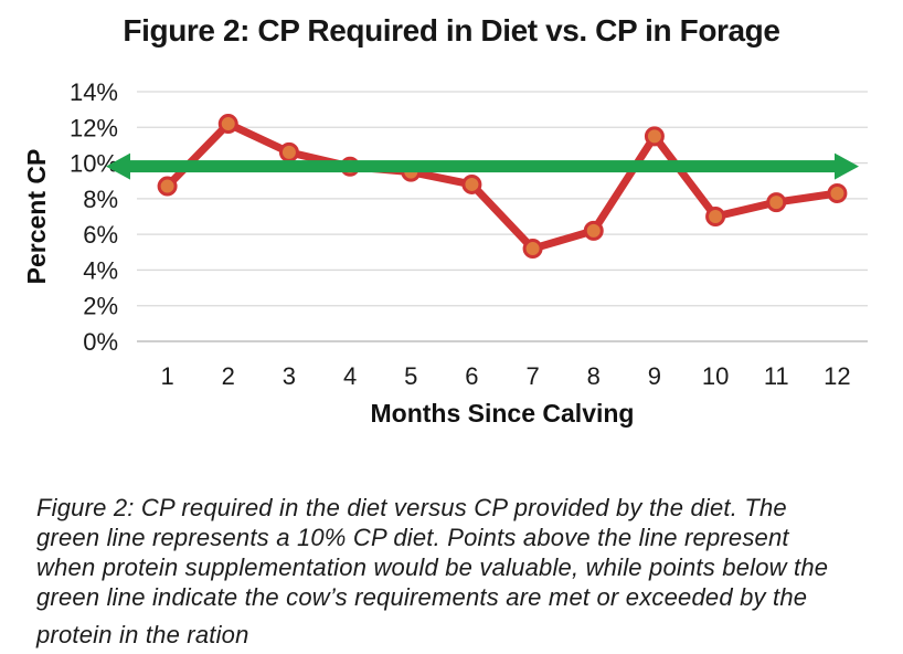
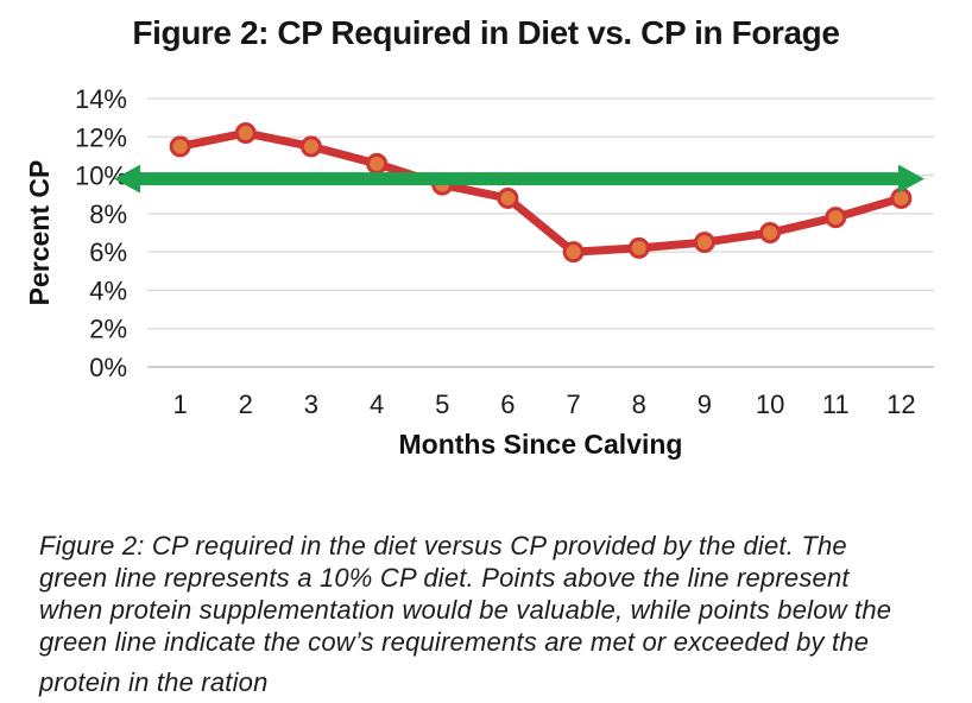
1: 8.7% -> 11.5%
3: 10.6% -> 11.5%
4: 9.8% -> 10.6%
7: 5.2% -> 6.0%
9: 11.5% -> 6.5%
12: 8.3% -> 8.8%
